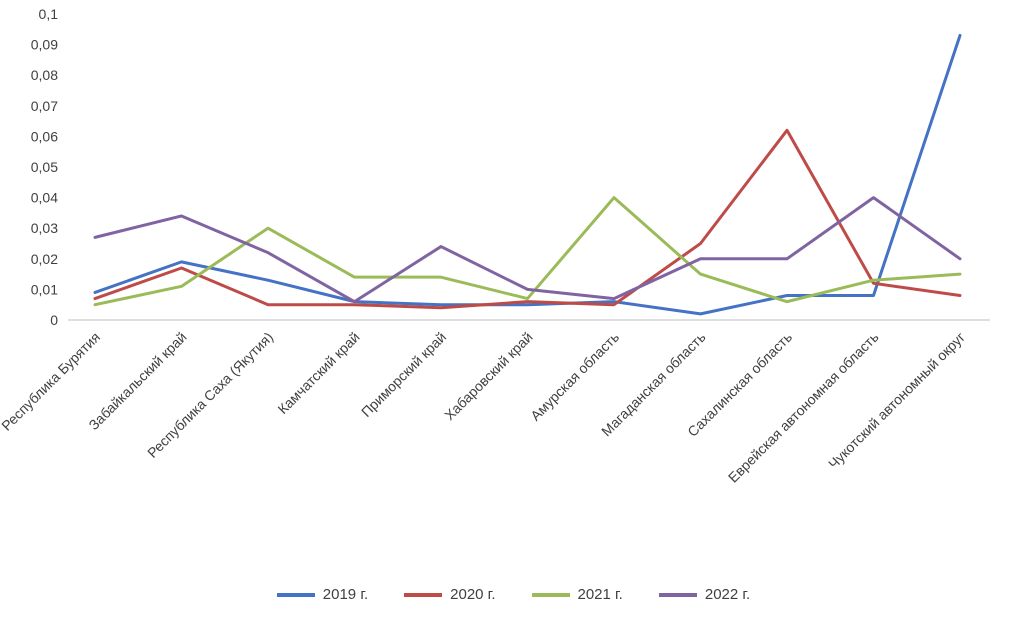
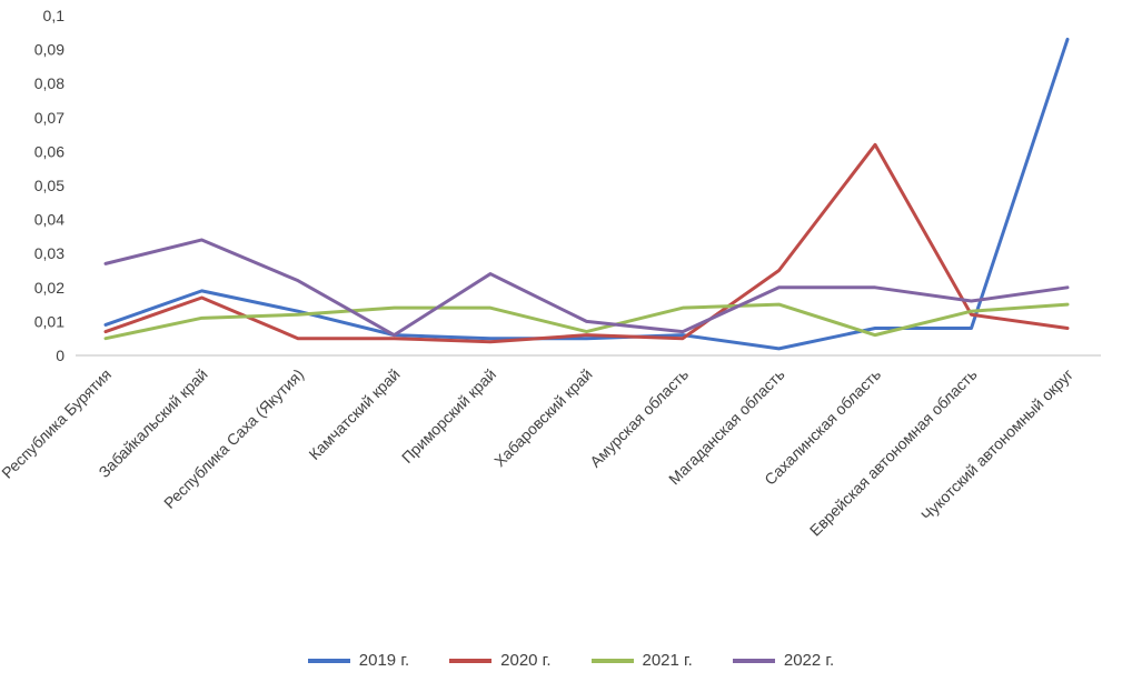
2021 г./Республика Саха (Якутия): 0,03 -> 0,01
2021 г./Амурская область: 0,04 -> 0,01
2022 г./Еврейская автономная область: 0,04 -> 0,02
